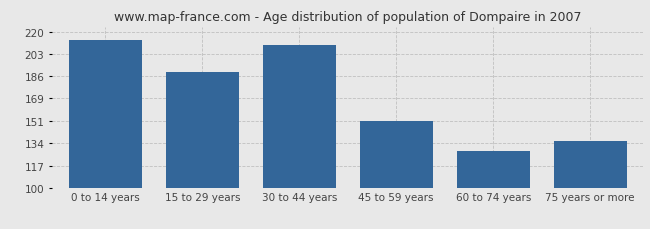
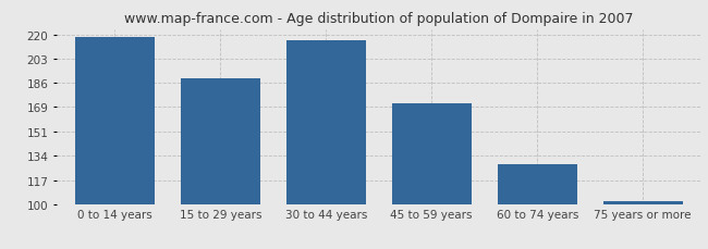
0 to 14 years: 214 -> 218
30 to 44 years: 210 -> 216
45 to 59 years: 151 -> 171
75 years or more: 136 -> 102
